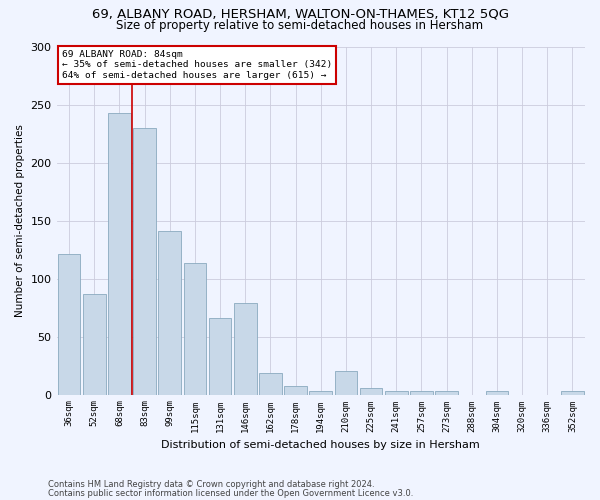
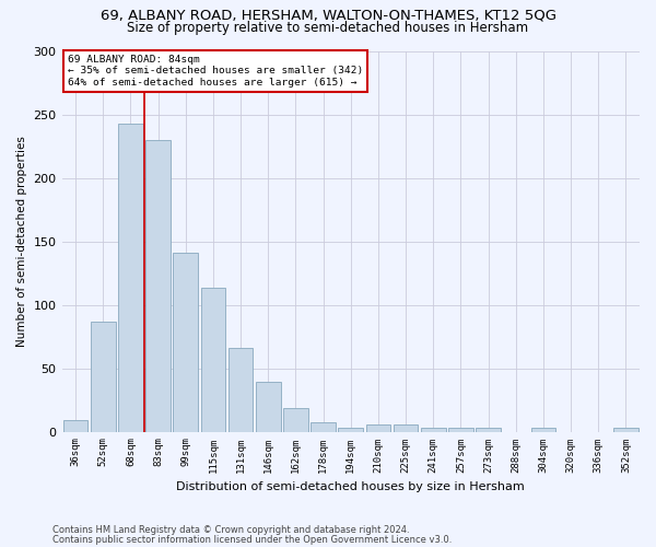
36sqm: 121 -> 9
146sqm: 79 -> 39
210sqm: 20 -> 6
